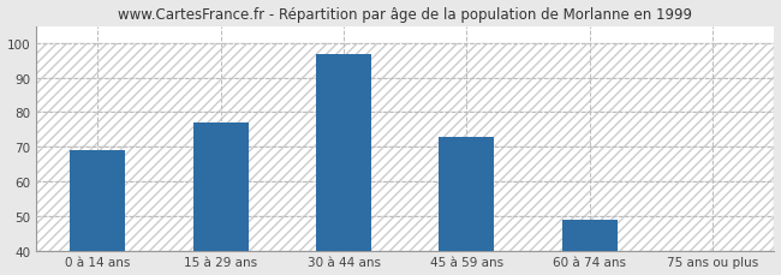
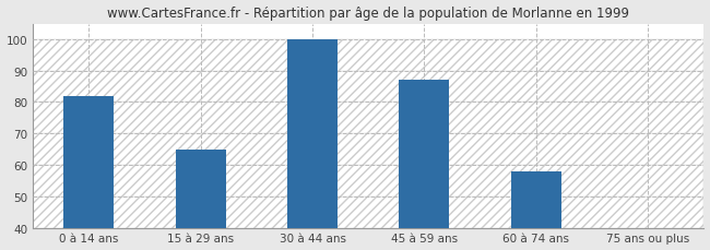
0 à 14 ans: 69 -> 82
15 à 29 ans: 77 -> 65
30 à 44 ans: 97 -> 100
45 à 59 ans: 73 -> 87
60 à 74 ans: 49 -> 58
